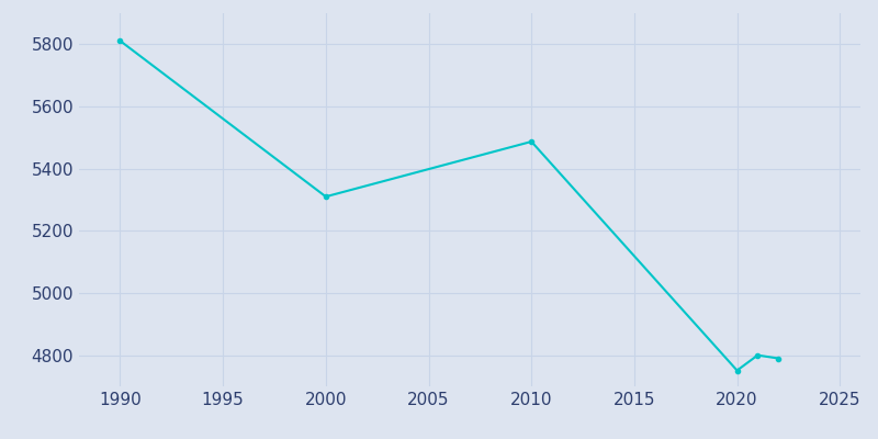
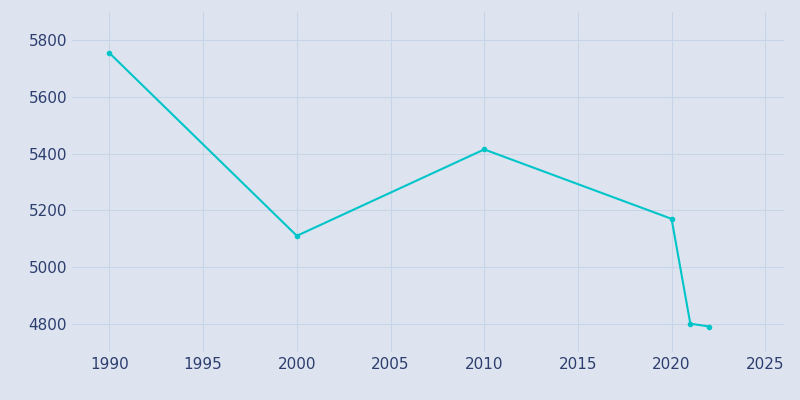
1990: 5811 -> 5755
2000: 5310 -> 5110
2010: 5487 -> 5415
2020: 4751 -> 5170
